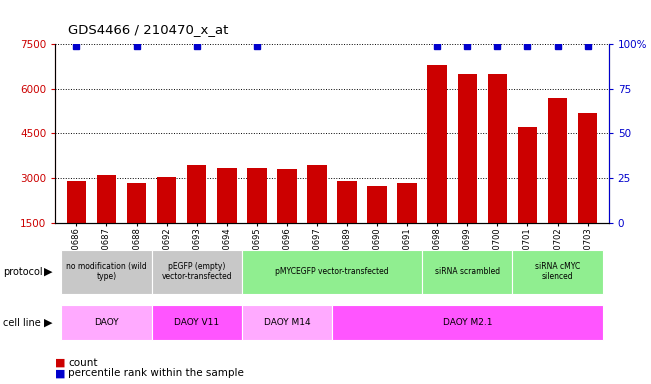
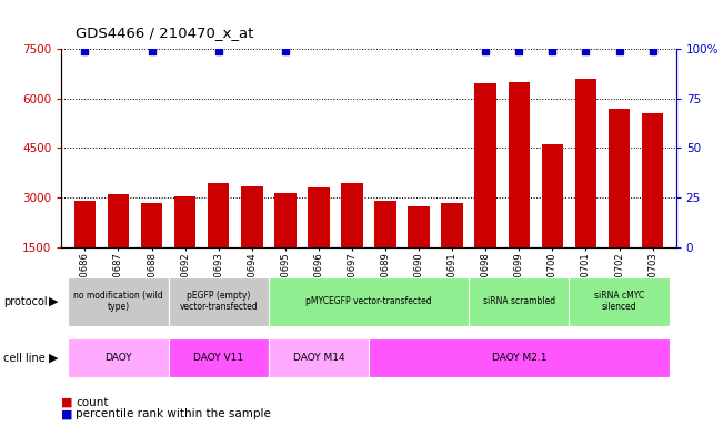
GSM550695: 3350 -> 3150
GSM550698: 6800 -> 6450
GSM550700: 6500 -> 4600
GSM550701: 4700 -> 6600
GSM550703: 5200 -> 5550
